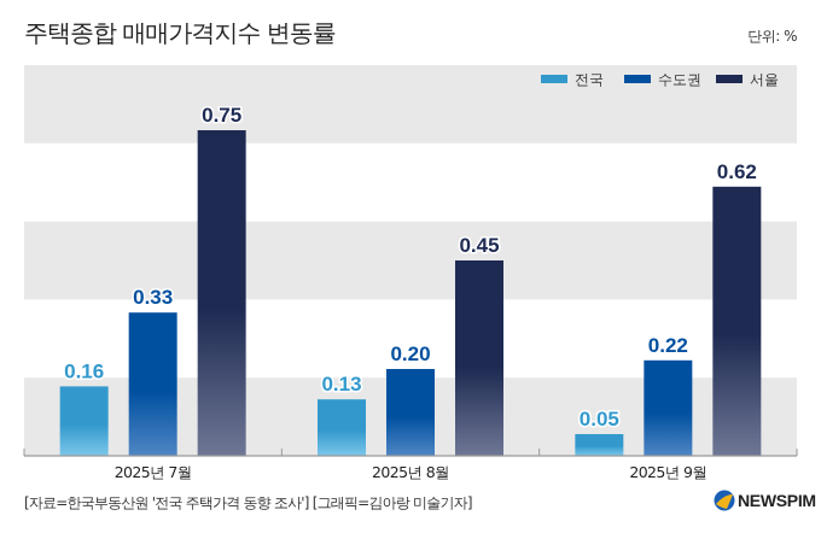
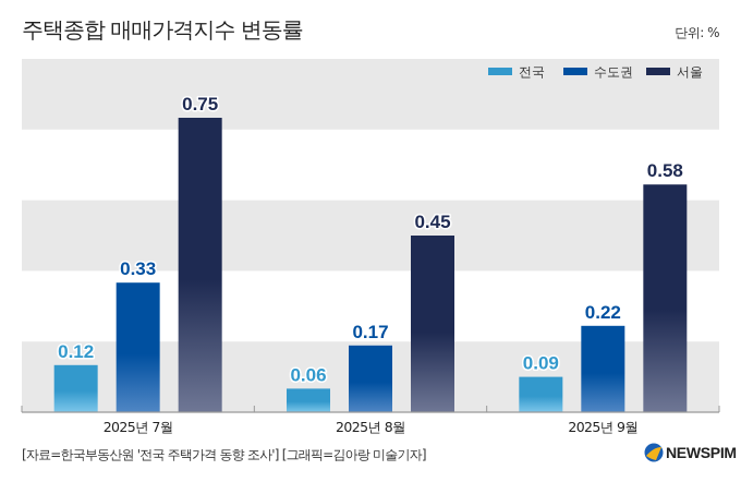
전국/2025년 7월: 0.16 -> 0.12
전국/2025년 8월: 0.13 -> 0.06
수도권/2025년 8월: 0.20 -> 0.17
전국/2025년 9월: 0.05 -> 0.09
서울/2025년 9월: 0.62 -> 0.58
